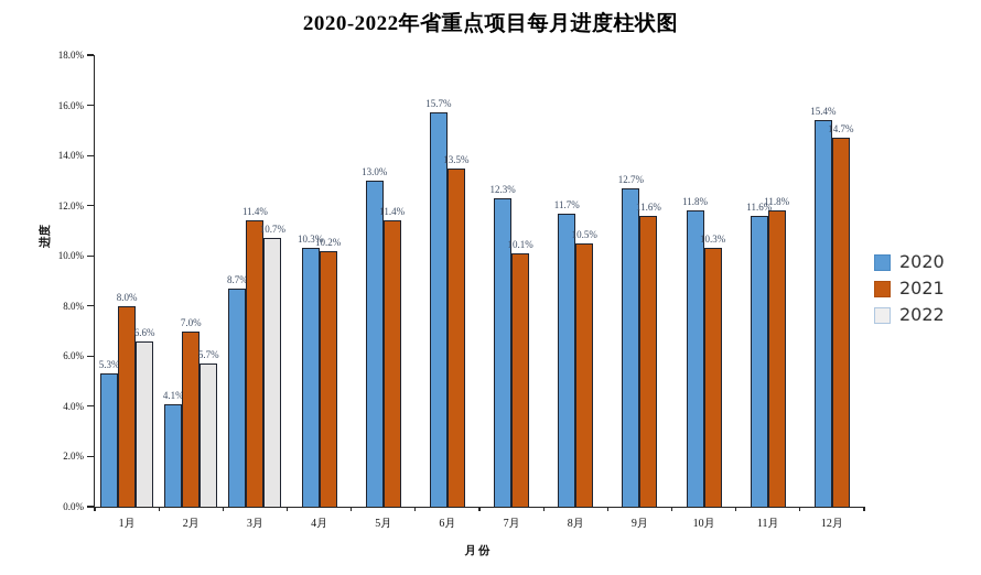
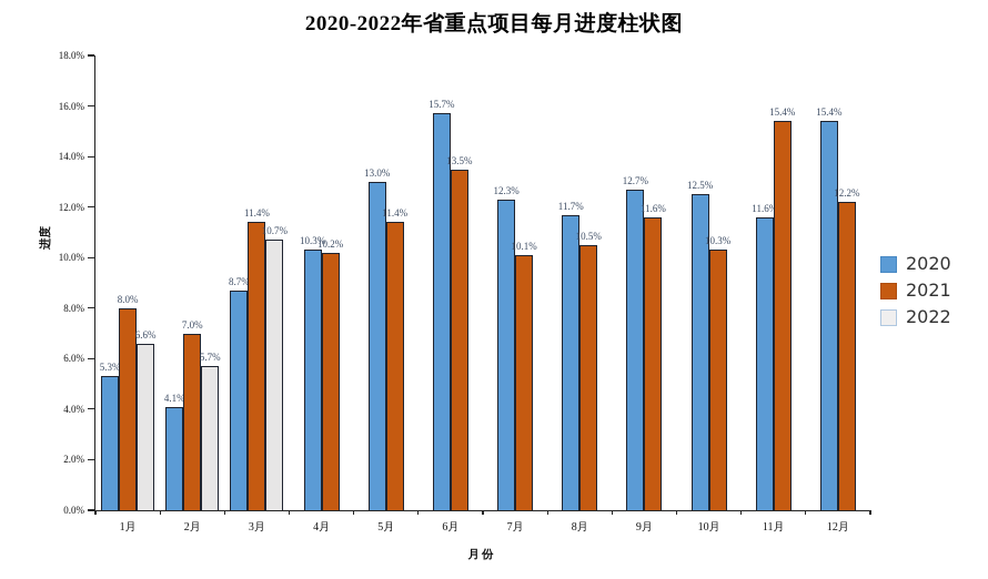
2020/10月: 11.8% -> 12.5%
2021/11月: 11.8% -> 15.4%
2021/12月: 14.7% -> 12.2%
